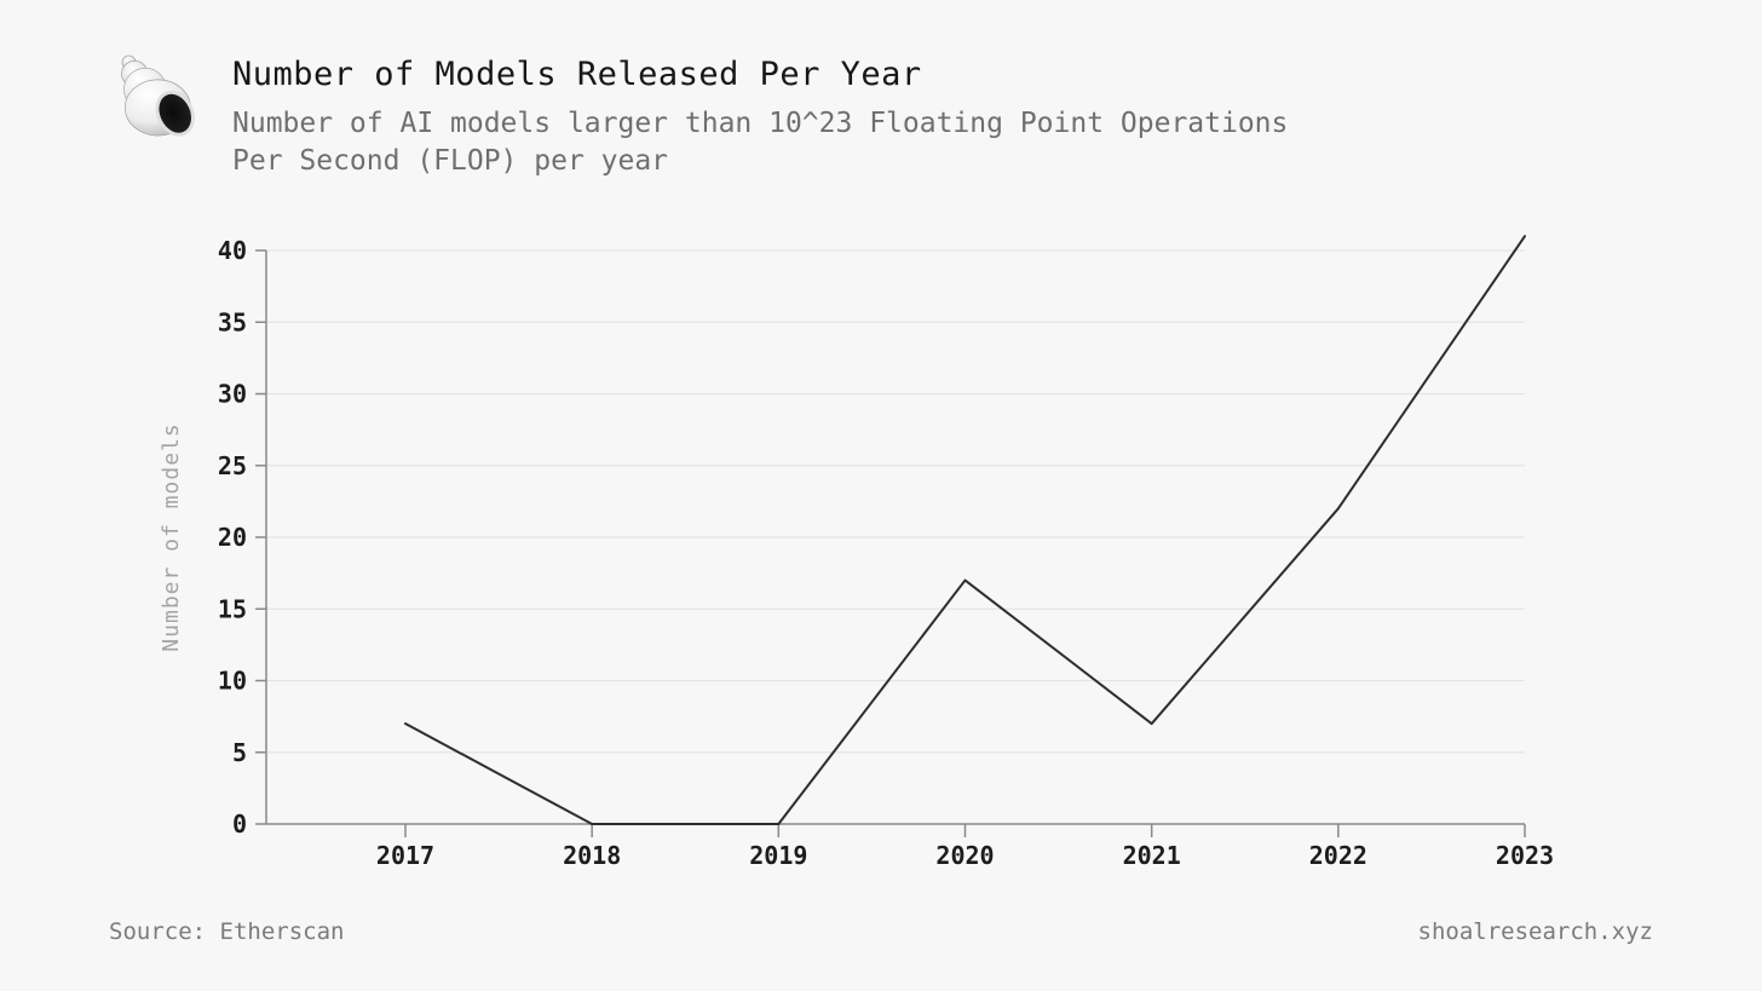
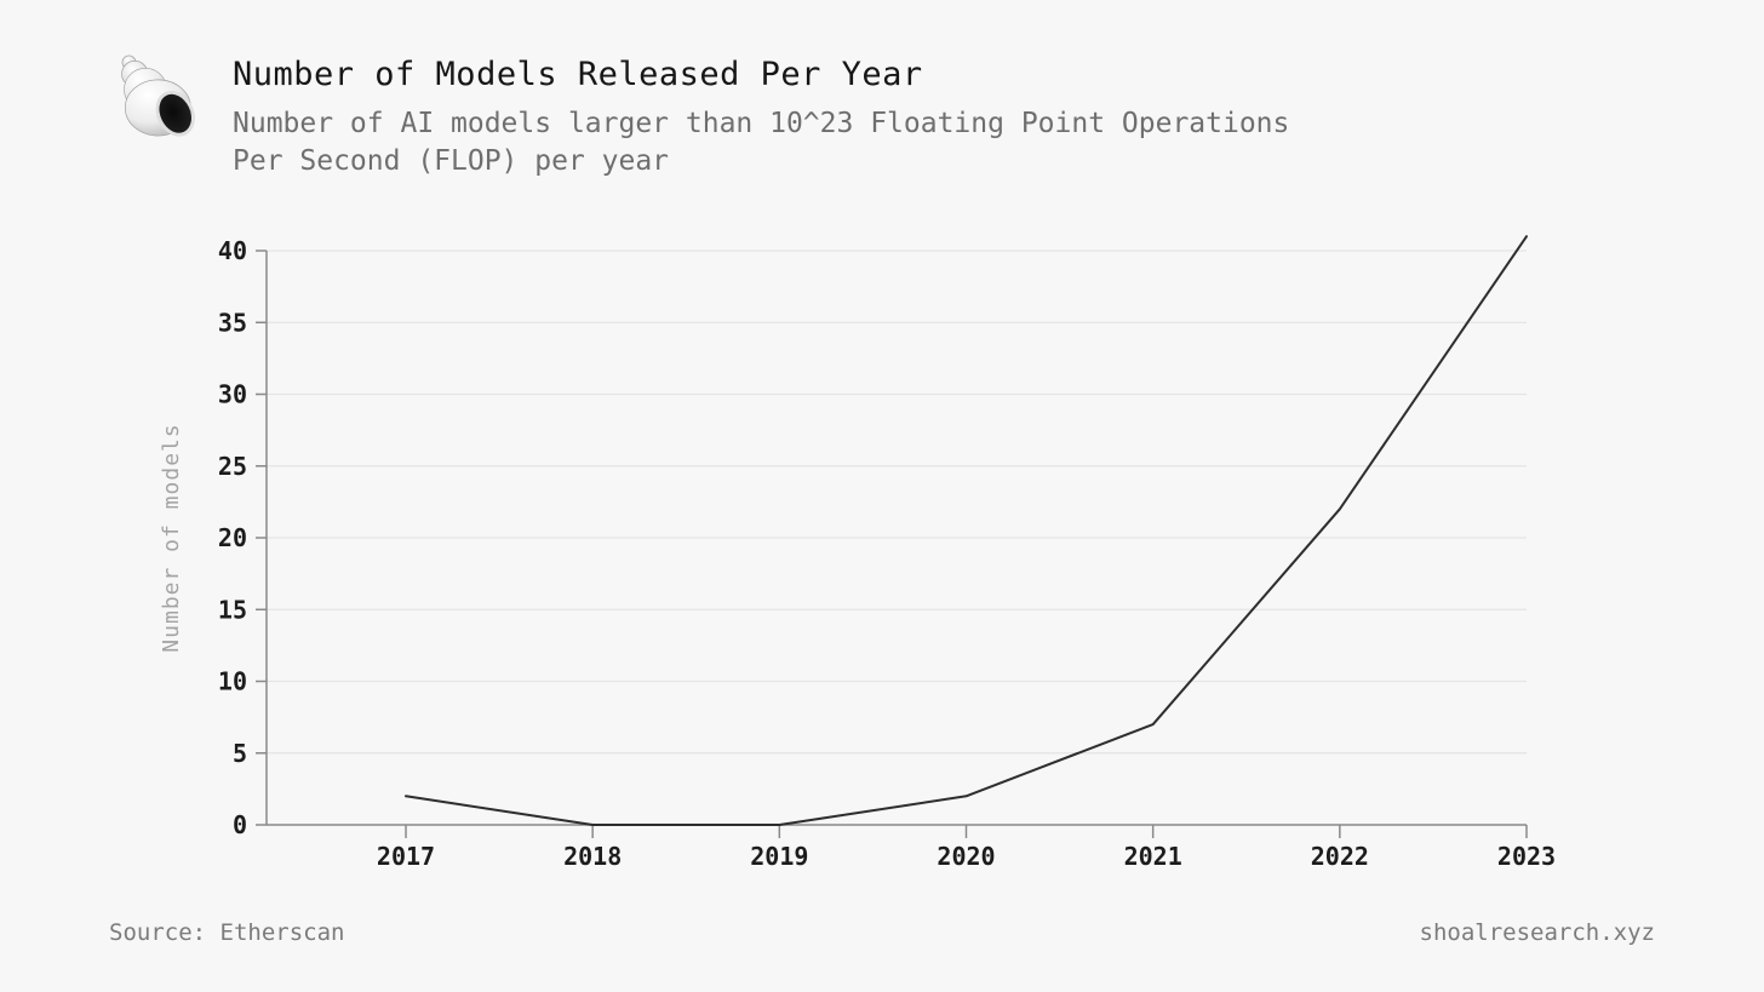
2017: 7 -> 2
2020: 17 -> 2
